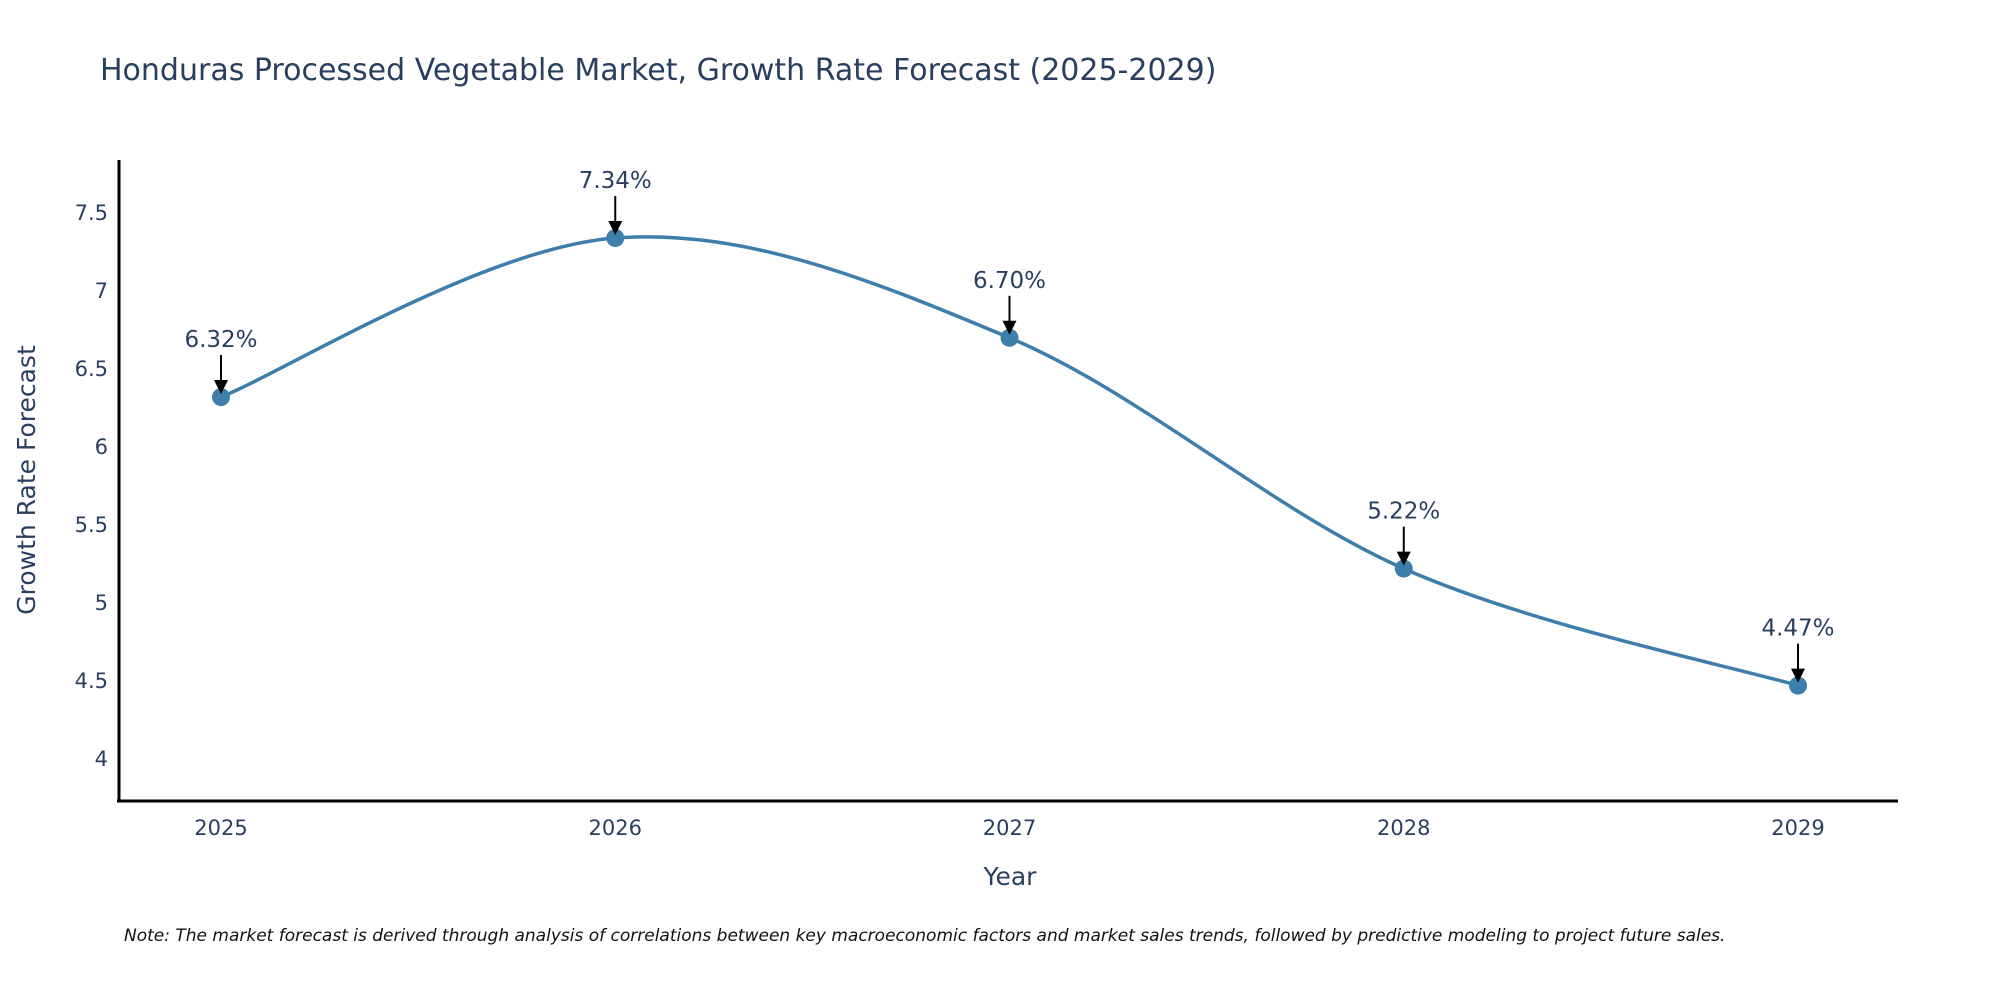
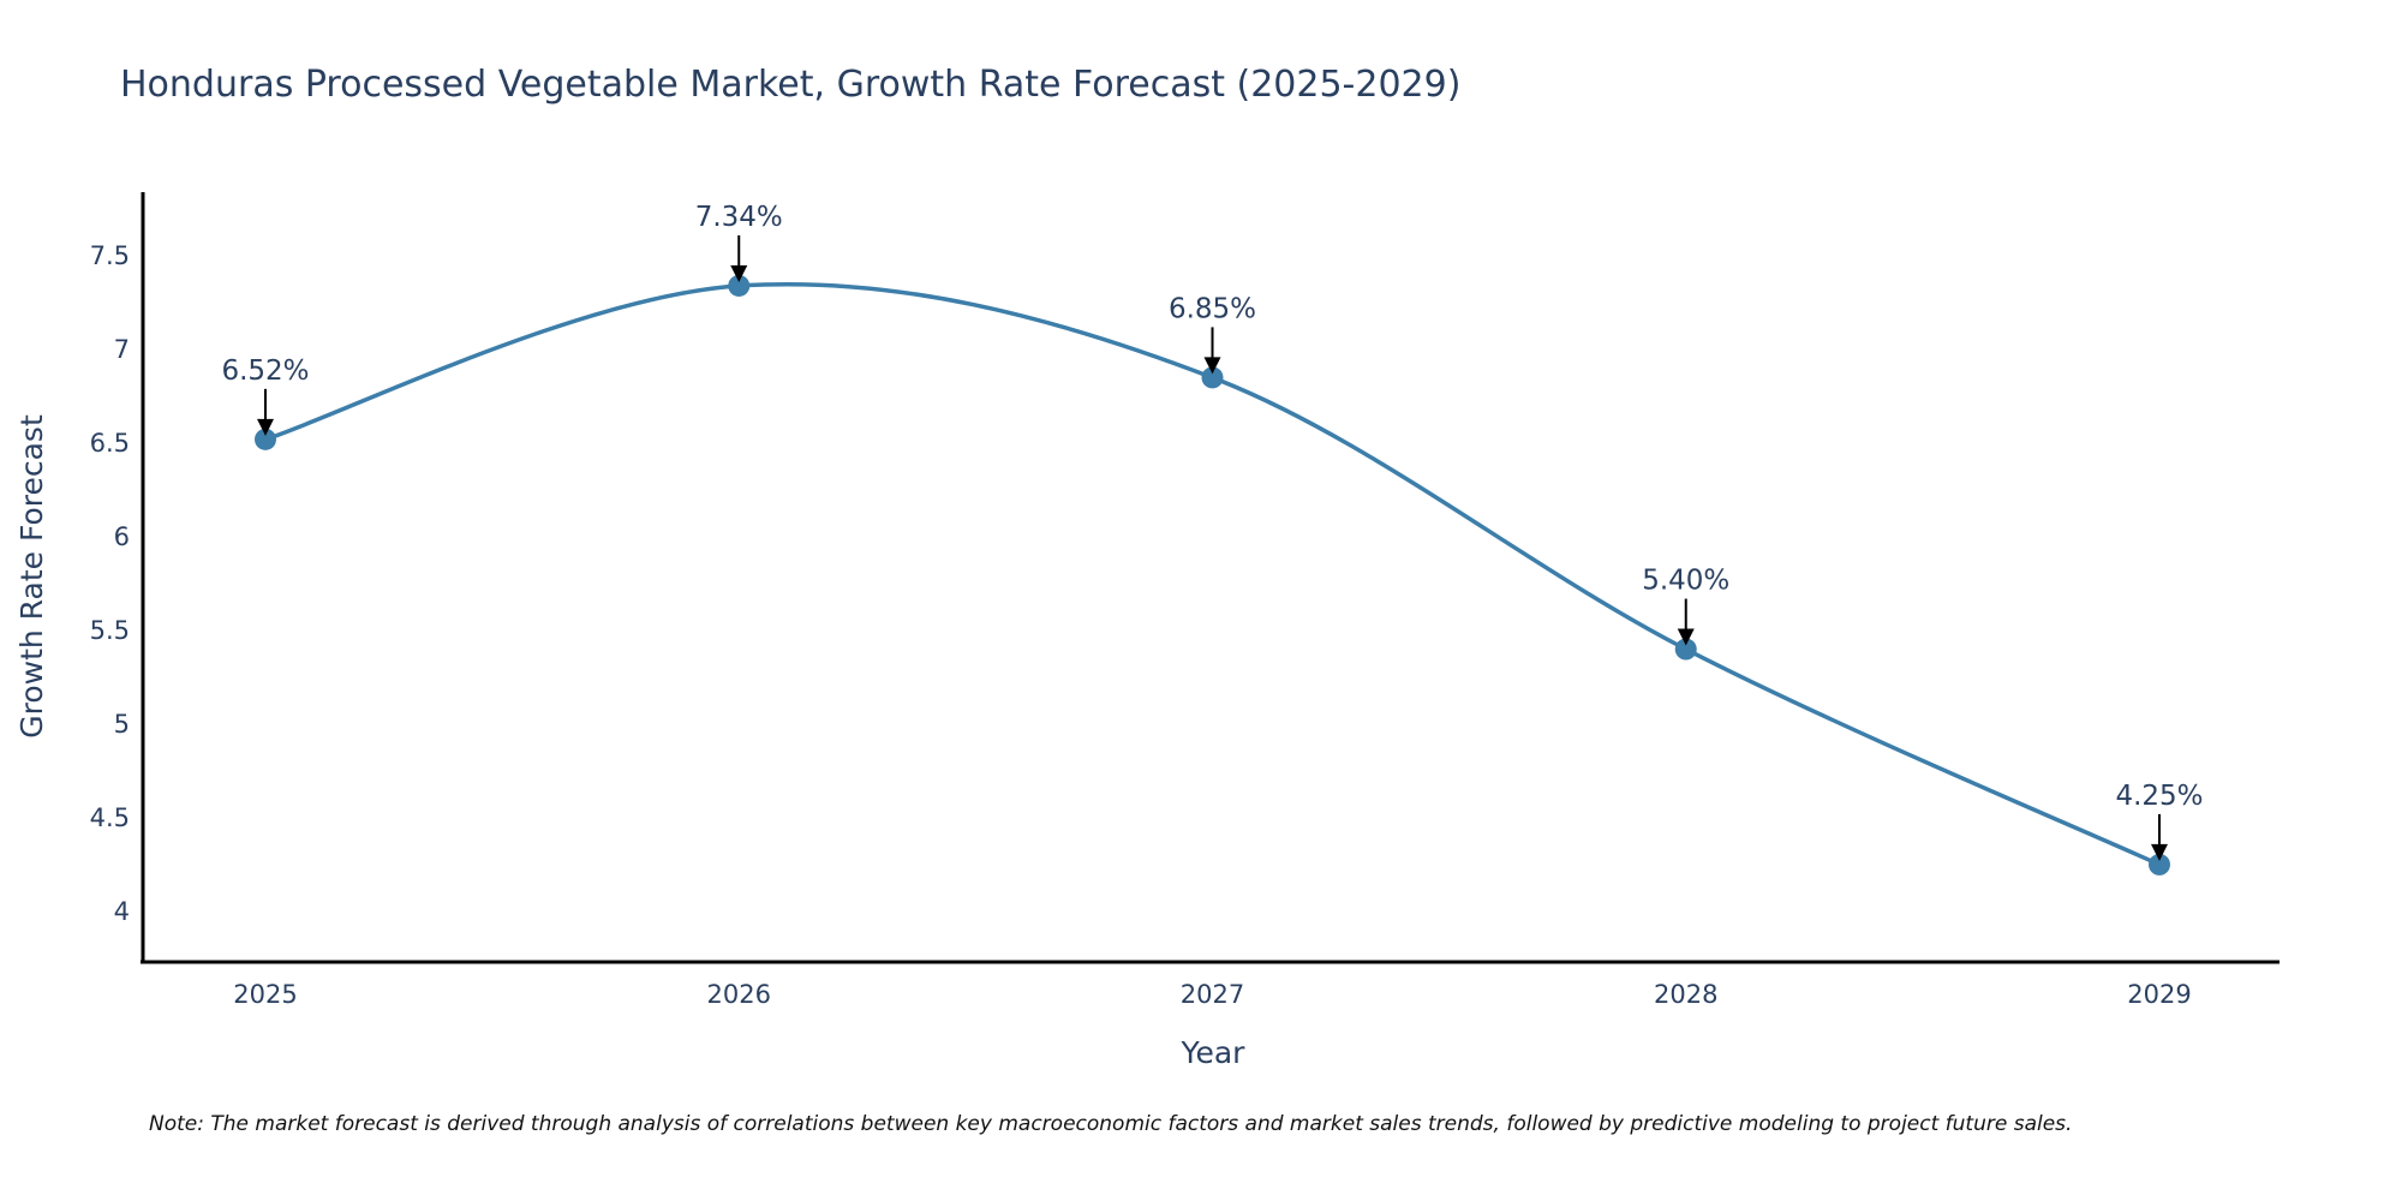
2025: 6.32% -> 6.52%
2027: 6.70% -> 6.85%
2028: 5.22% -> 5.40%
2029: 4.47% -> 4.25%
